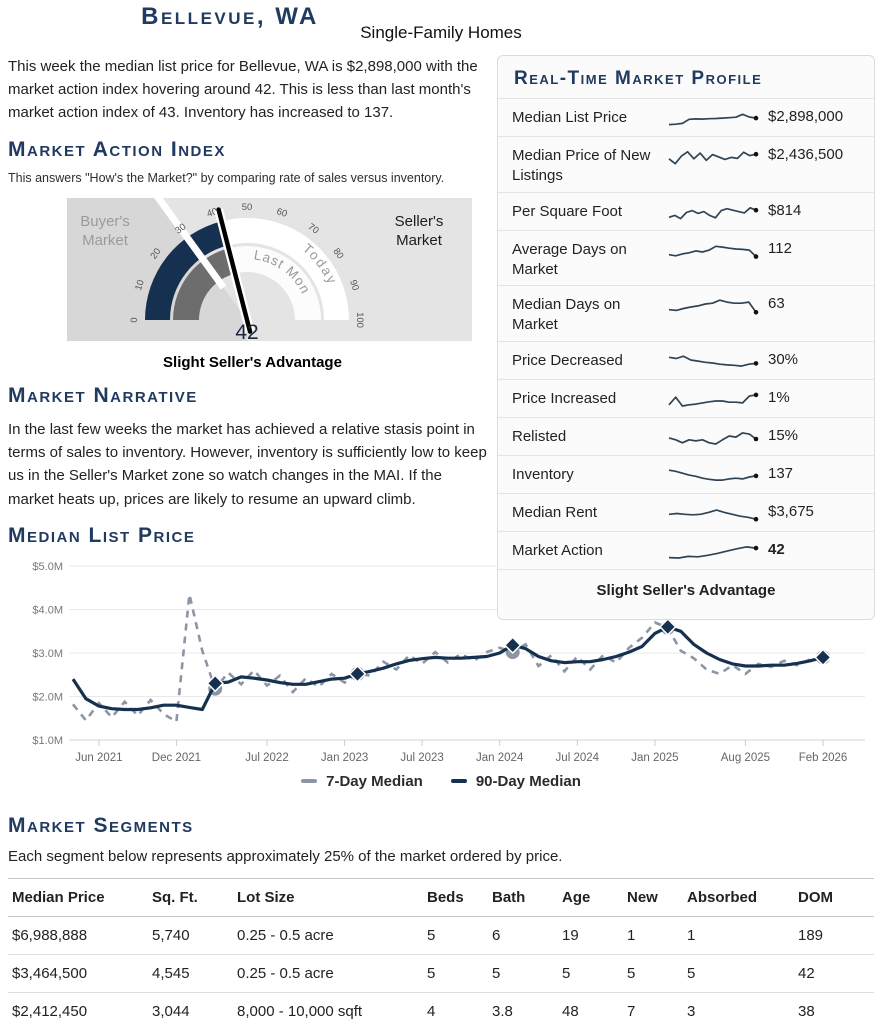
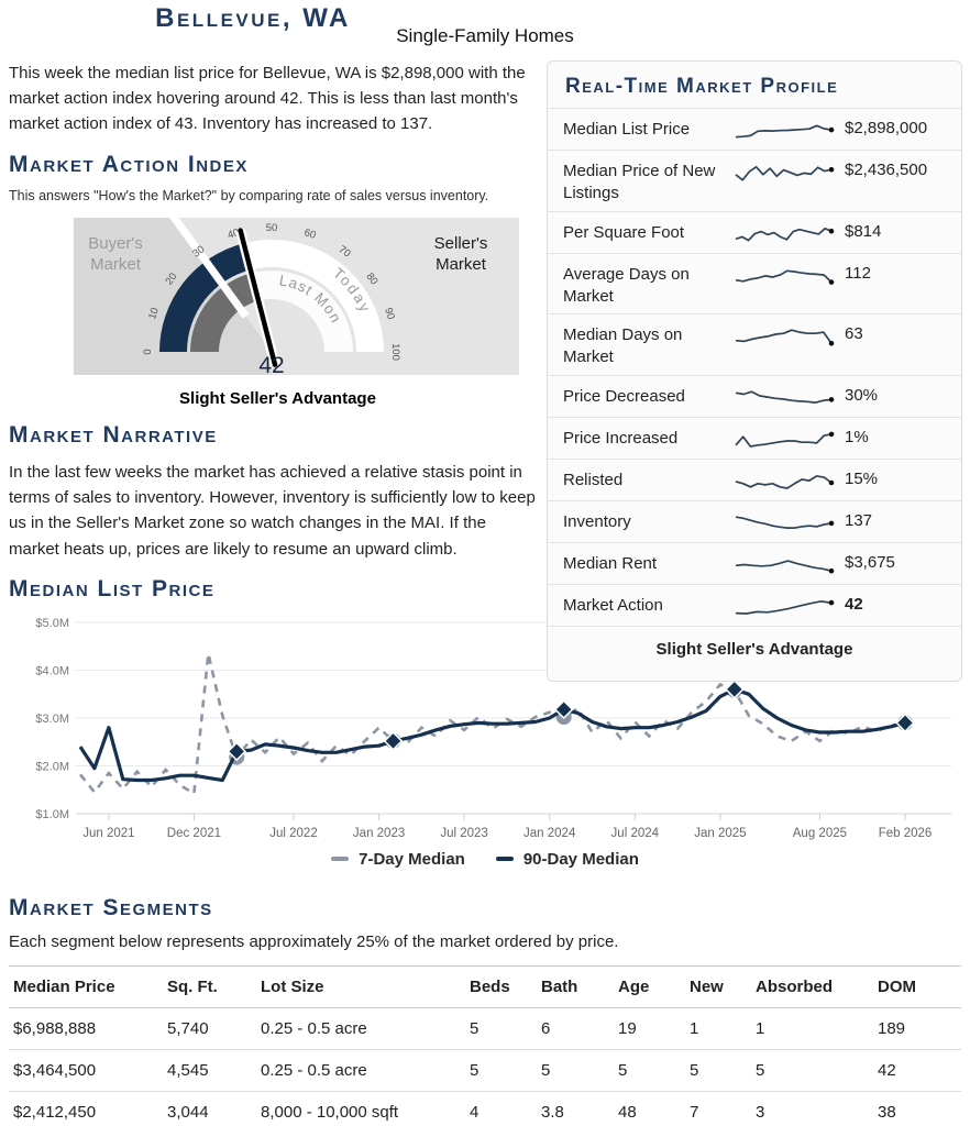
90-Day Median/Jun 2021: $1.8M -> $2.8M
7-Day Median/Jan 2023: $2.3M -> $2.8M
